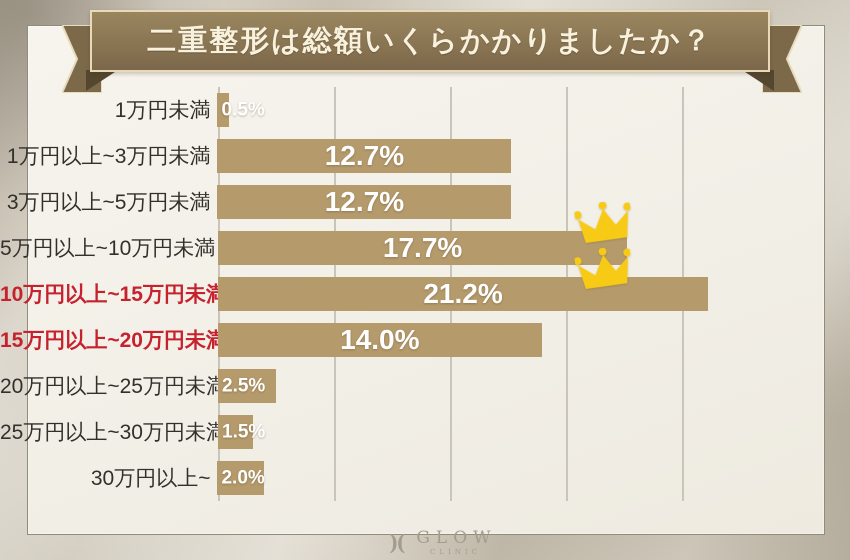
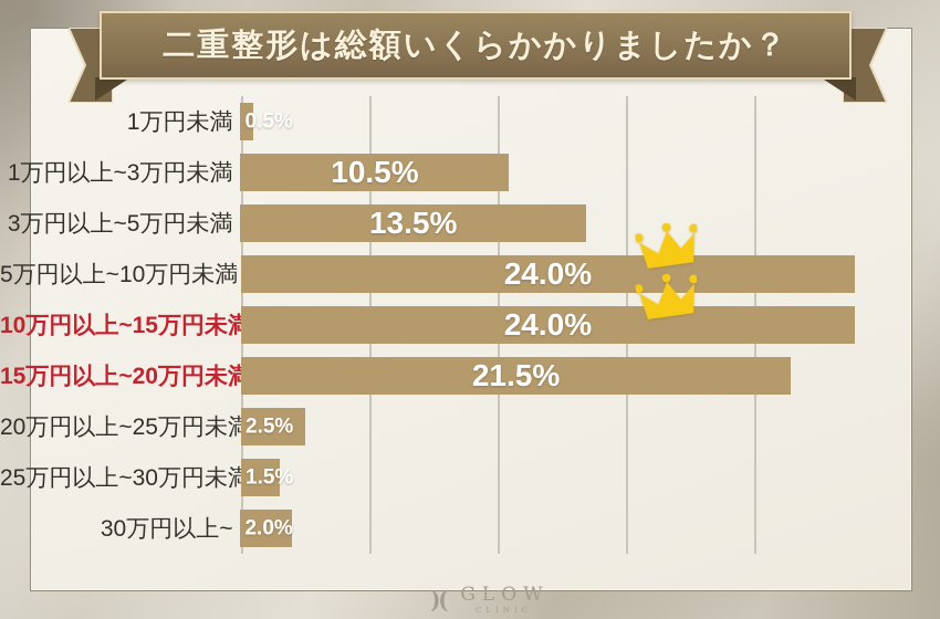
1万円以上~3万円未満: 12.7% -> 10.5%
3万円以上~5万円未満: 12.7% -> 13.5%
5万円以上~10万円未満: 17.7% -> 24.0%
10万円以上~15万円未満: 21.2% -> 24.0%
15万円以上~20万円未満: 14.0% -> 21.5%
